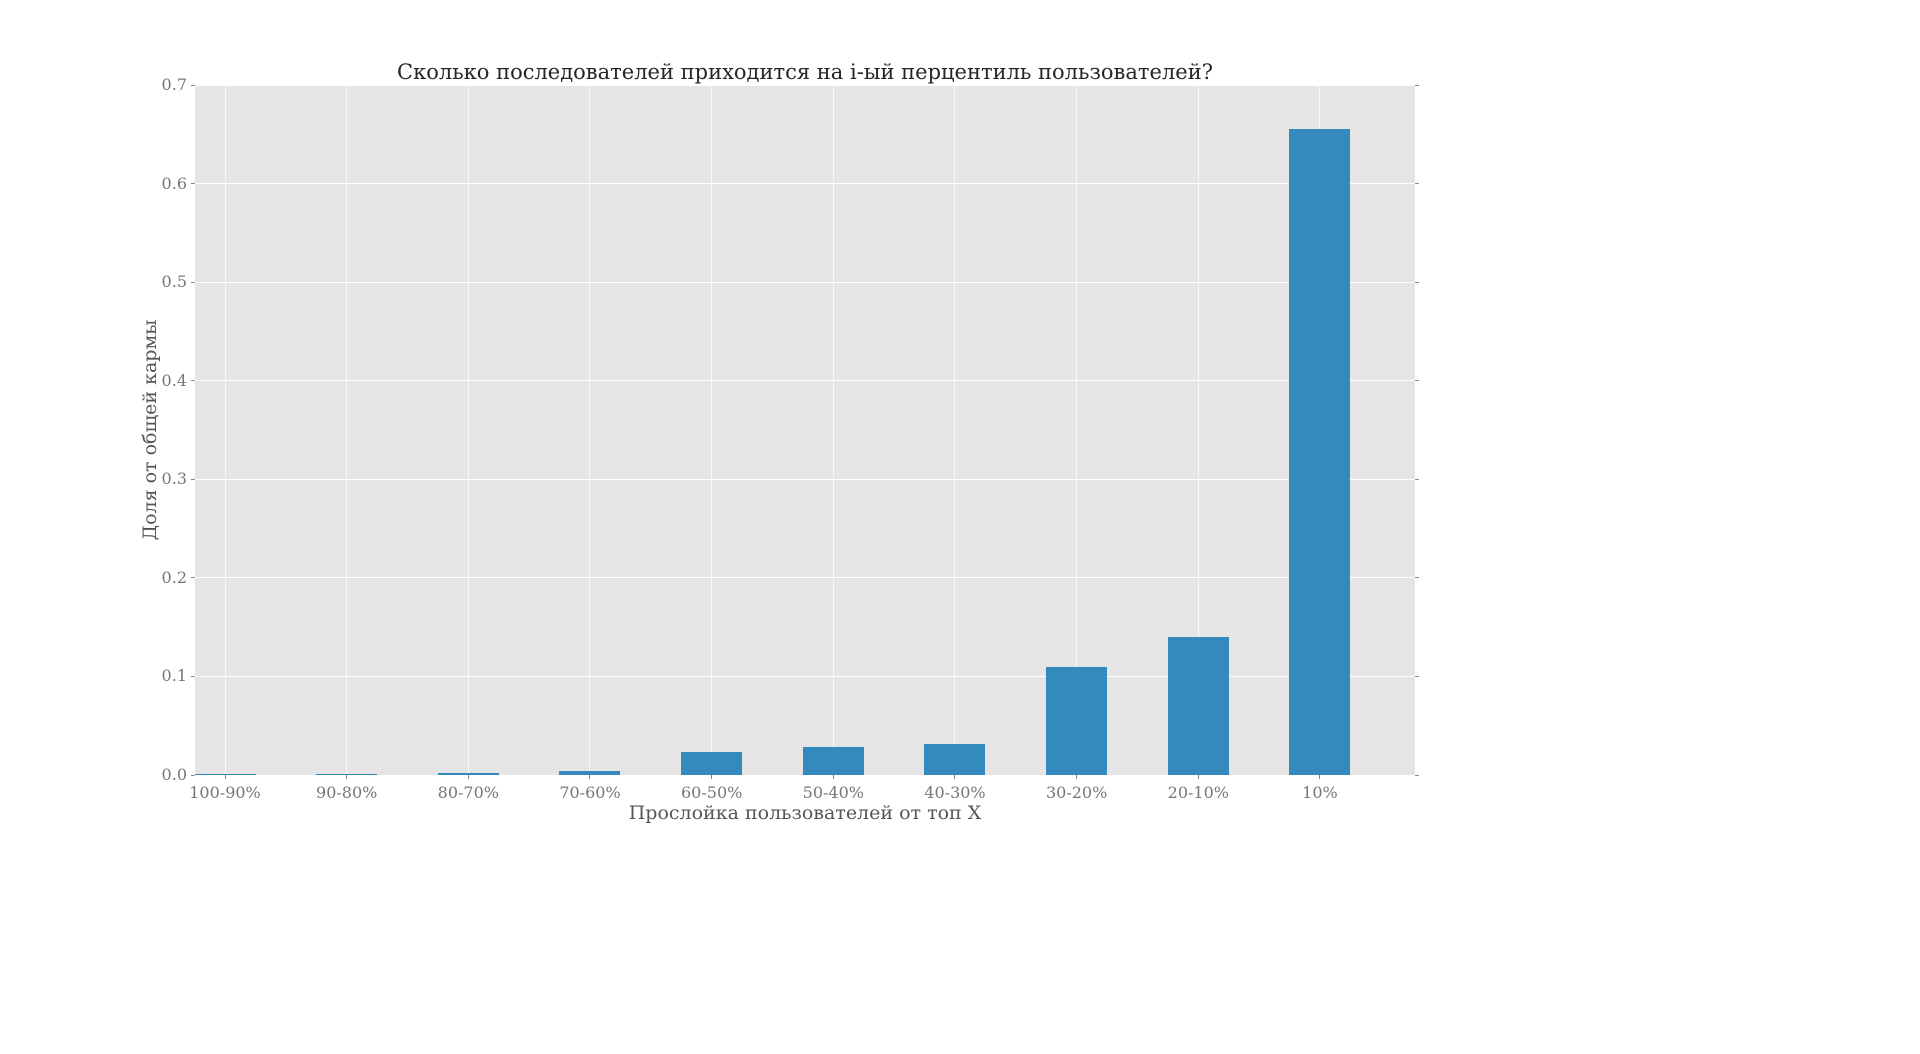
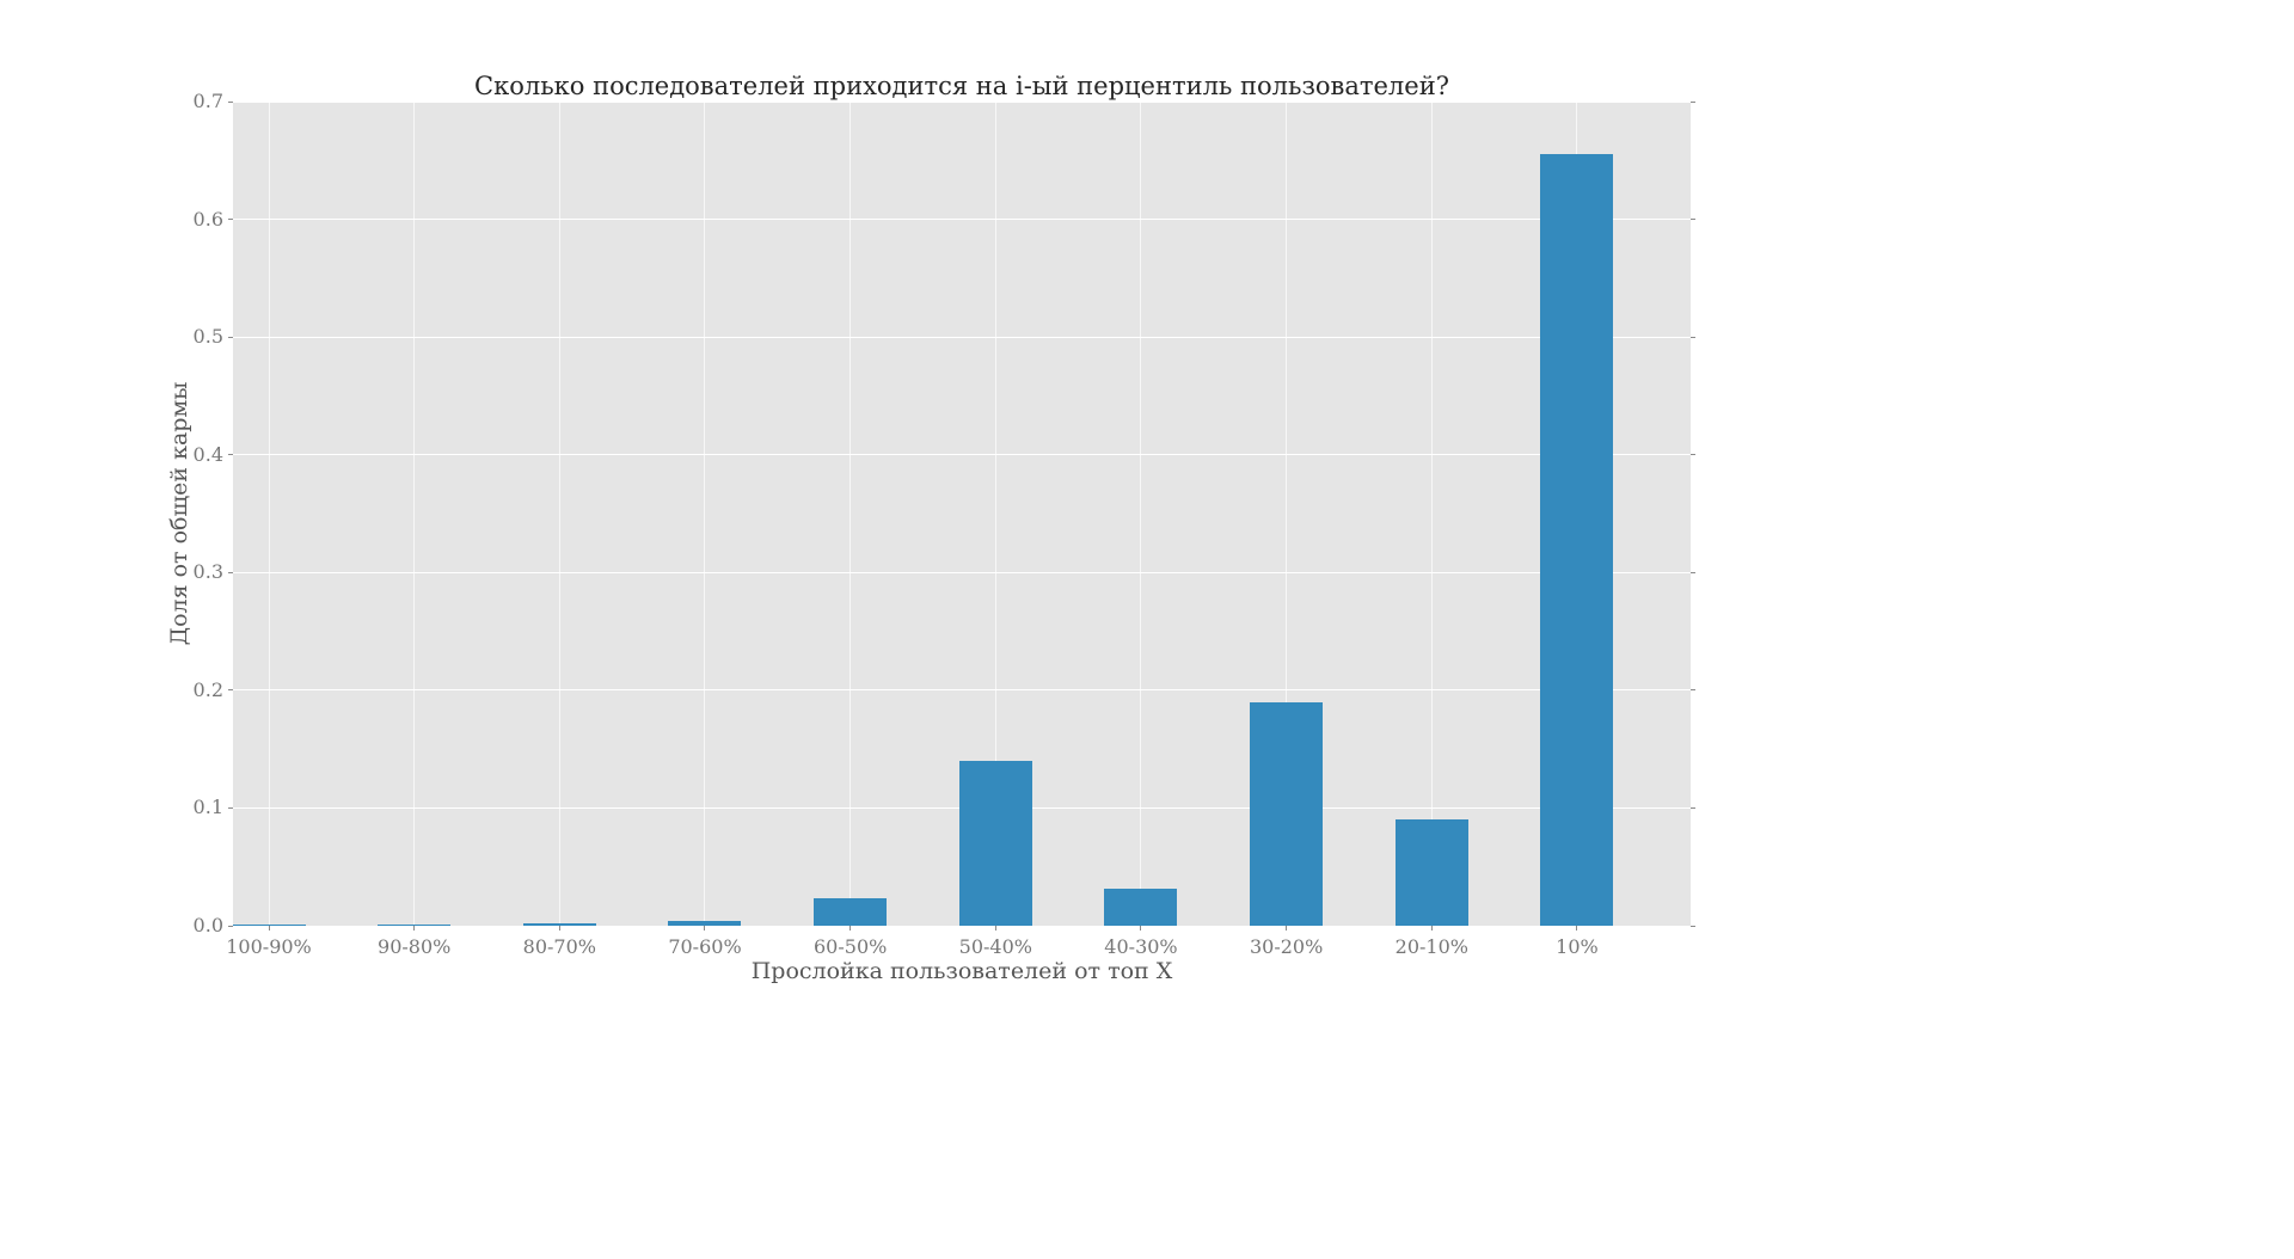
50-40%: 0.03 -> 0.14
30-20%: 0.11 -> 0.19
20-10%: 0.14 -> 0.09
